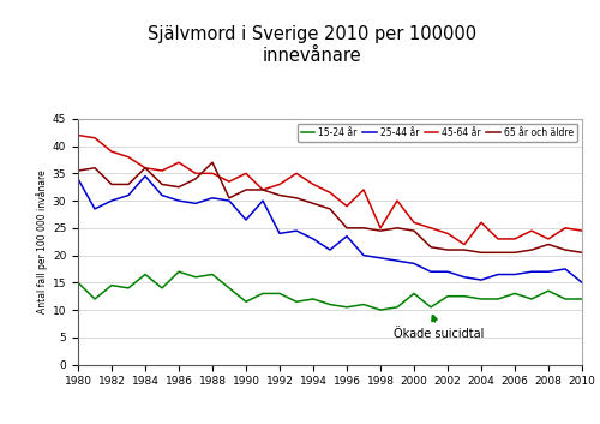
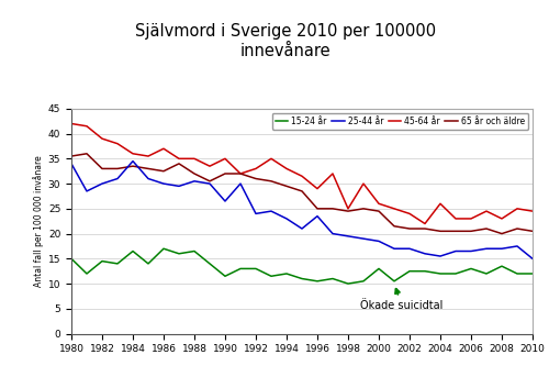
65 år och äldre/1984: 36.0 -> 33.5
65 år och äldre/1988: 37.0 -> 32.0
65 år och äldre/2008: 22.0 -> 20.0
